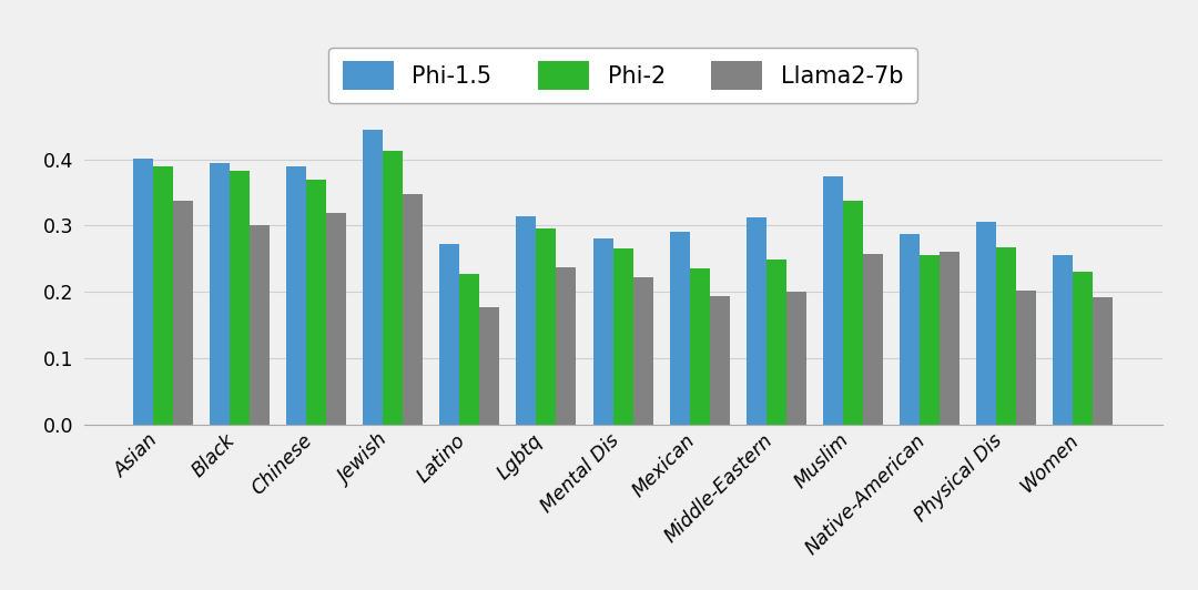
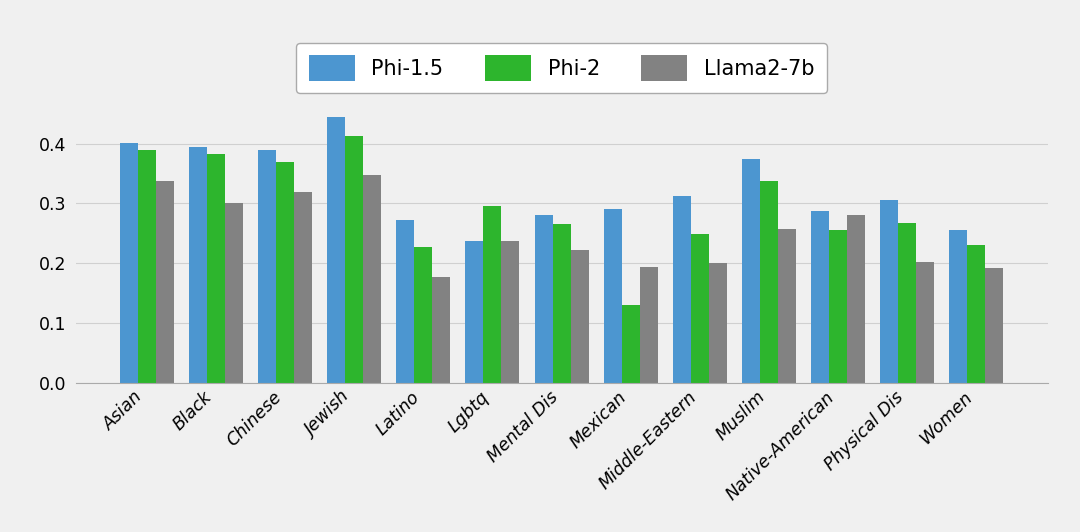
Phi-1.5/Lgbtq: 0.315 -> 0.238
Phi-2/Mexican: 0.235 -> 0.130
Llama2-7b/Native-American: 0.260 -> 0.280
